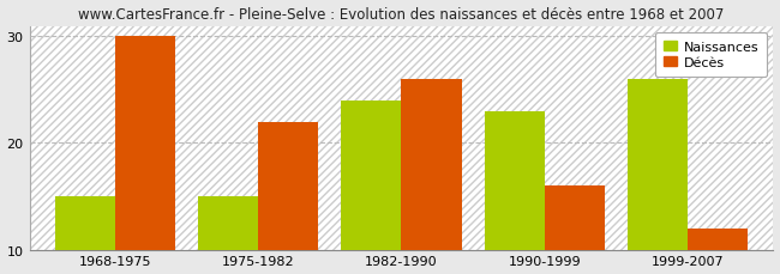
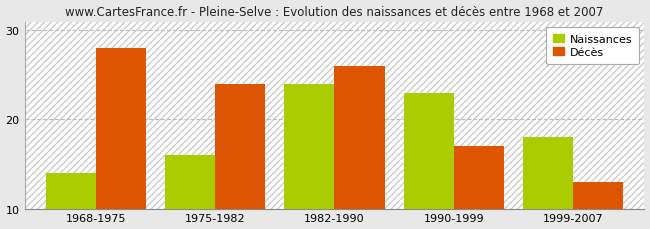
Naissances/1968-1975: 15 -> 14
Décès/1968-1975: 30 -> 28
Naissances/1975-1982: 15 -> 16
Décès/1975-1982: 22 -> 24
Décès/1990-1999: 16 -> 17
Naissances/1999-2007: 26 -> 18
Décès/1999-2007: 12 -> 13
